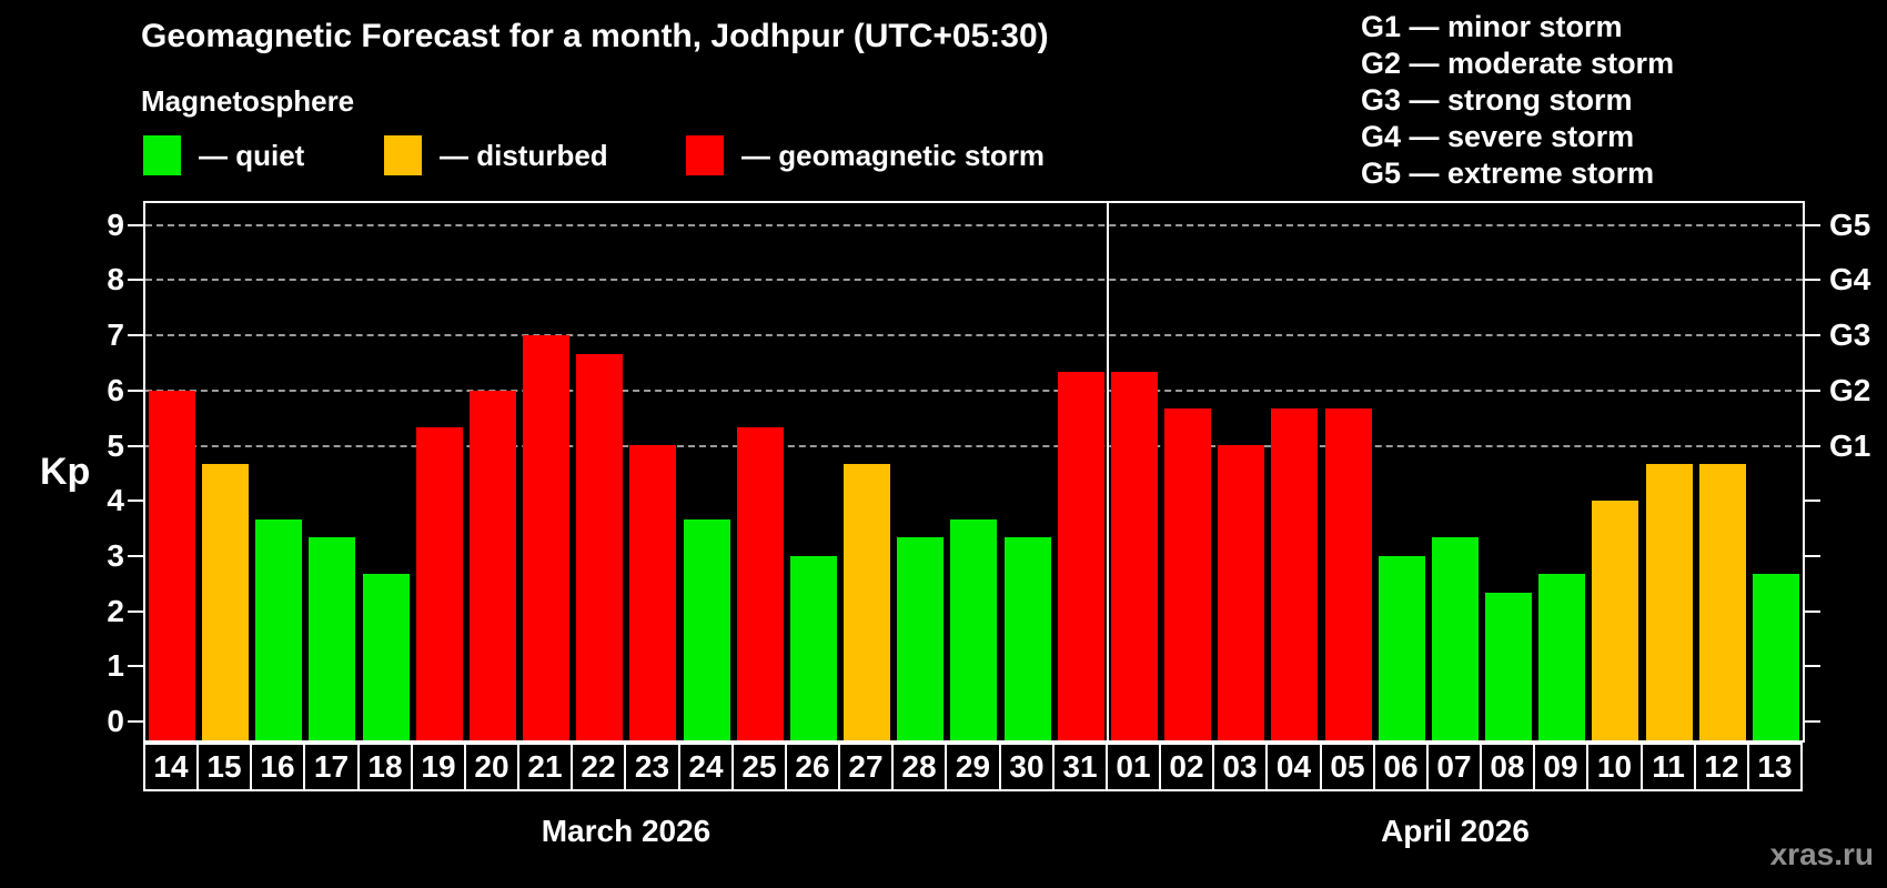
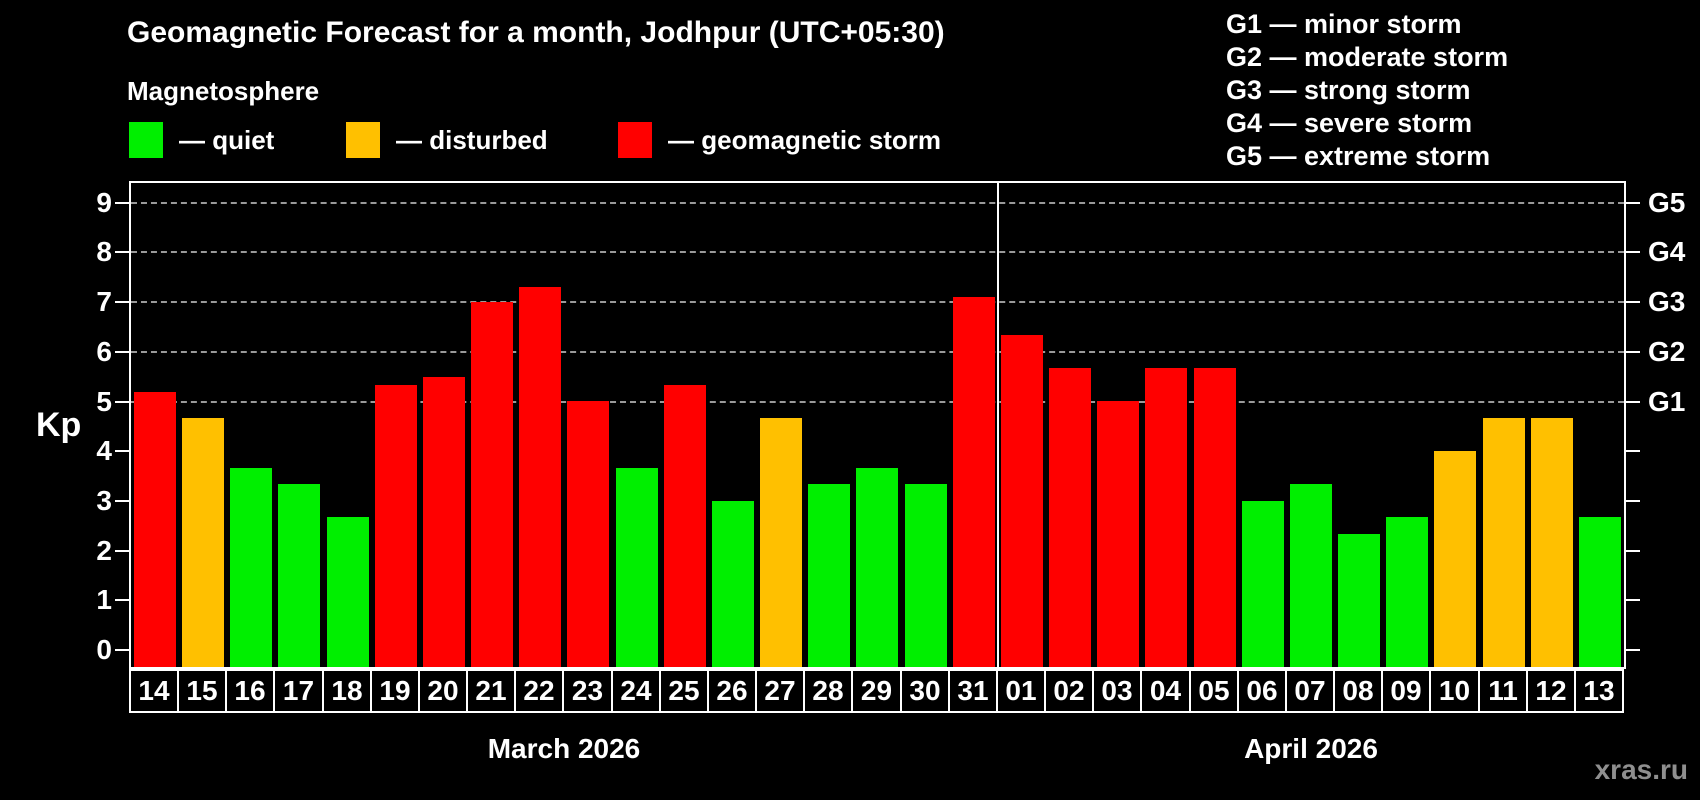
14: 6.0 -> 5.2
20: 6.0 -> 5.5
22: 6.7 -> 7.3
31: 6.3 -> 7.1
